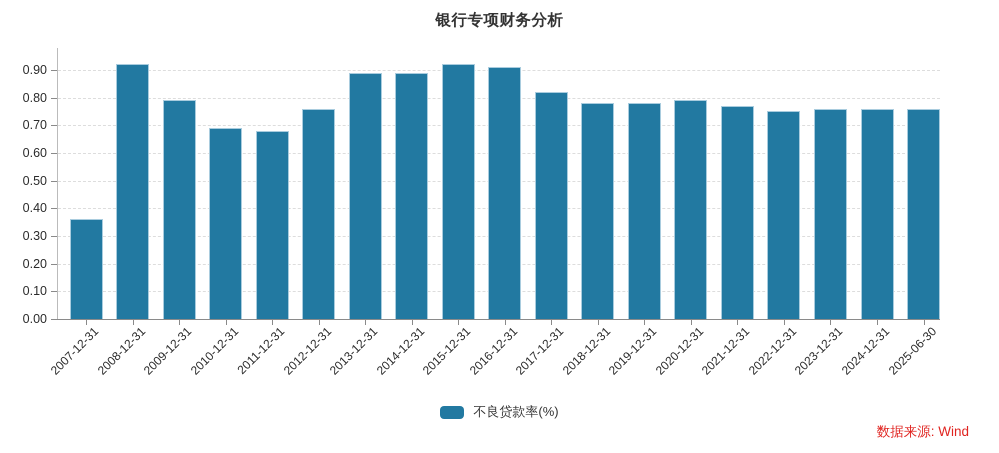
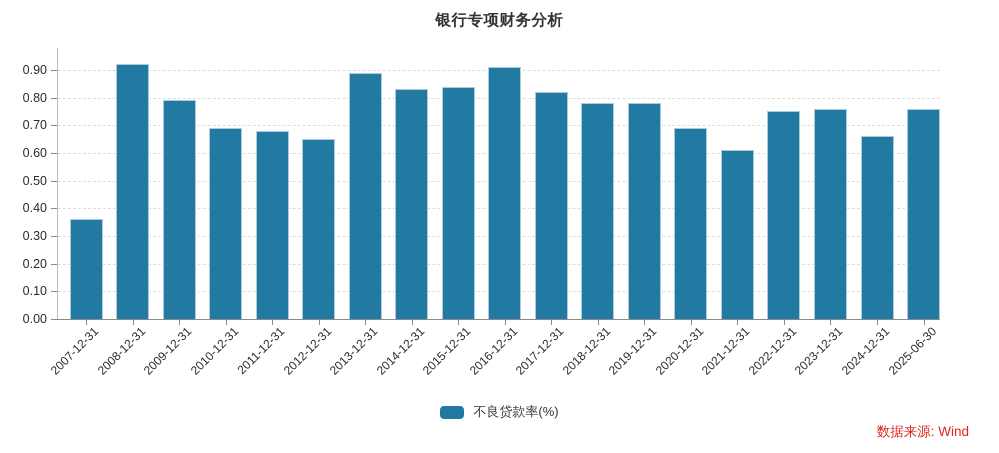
2012-12-31: 0.76 -> 0.65
2014-12-31: 0.89 -> 0.83
2015-12-31: 0.92 -> 0.84
2020-12-31: 0.79 -> 0.69
2021-12-31: 0.77 -> 0.61
2024-12-31: 0.76 -> 0.66
